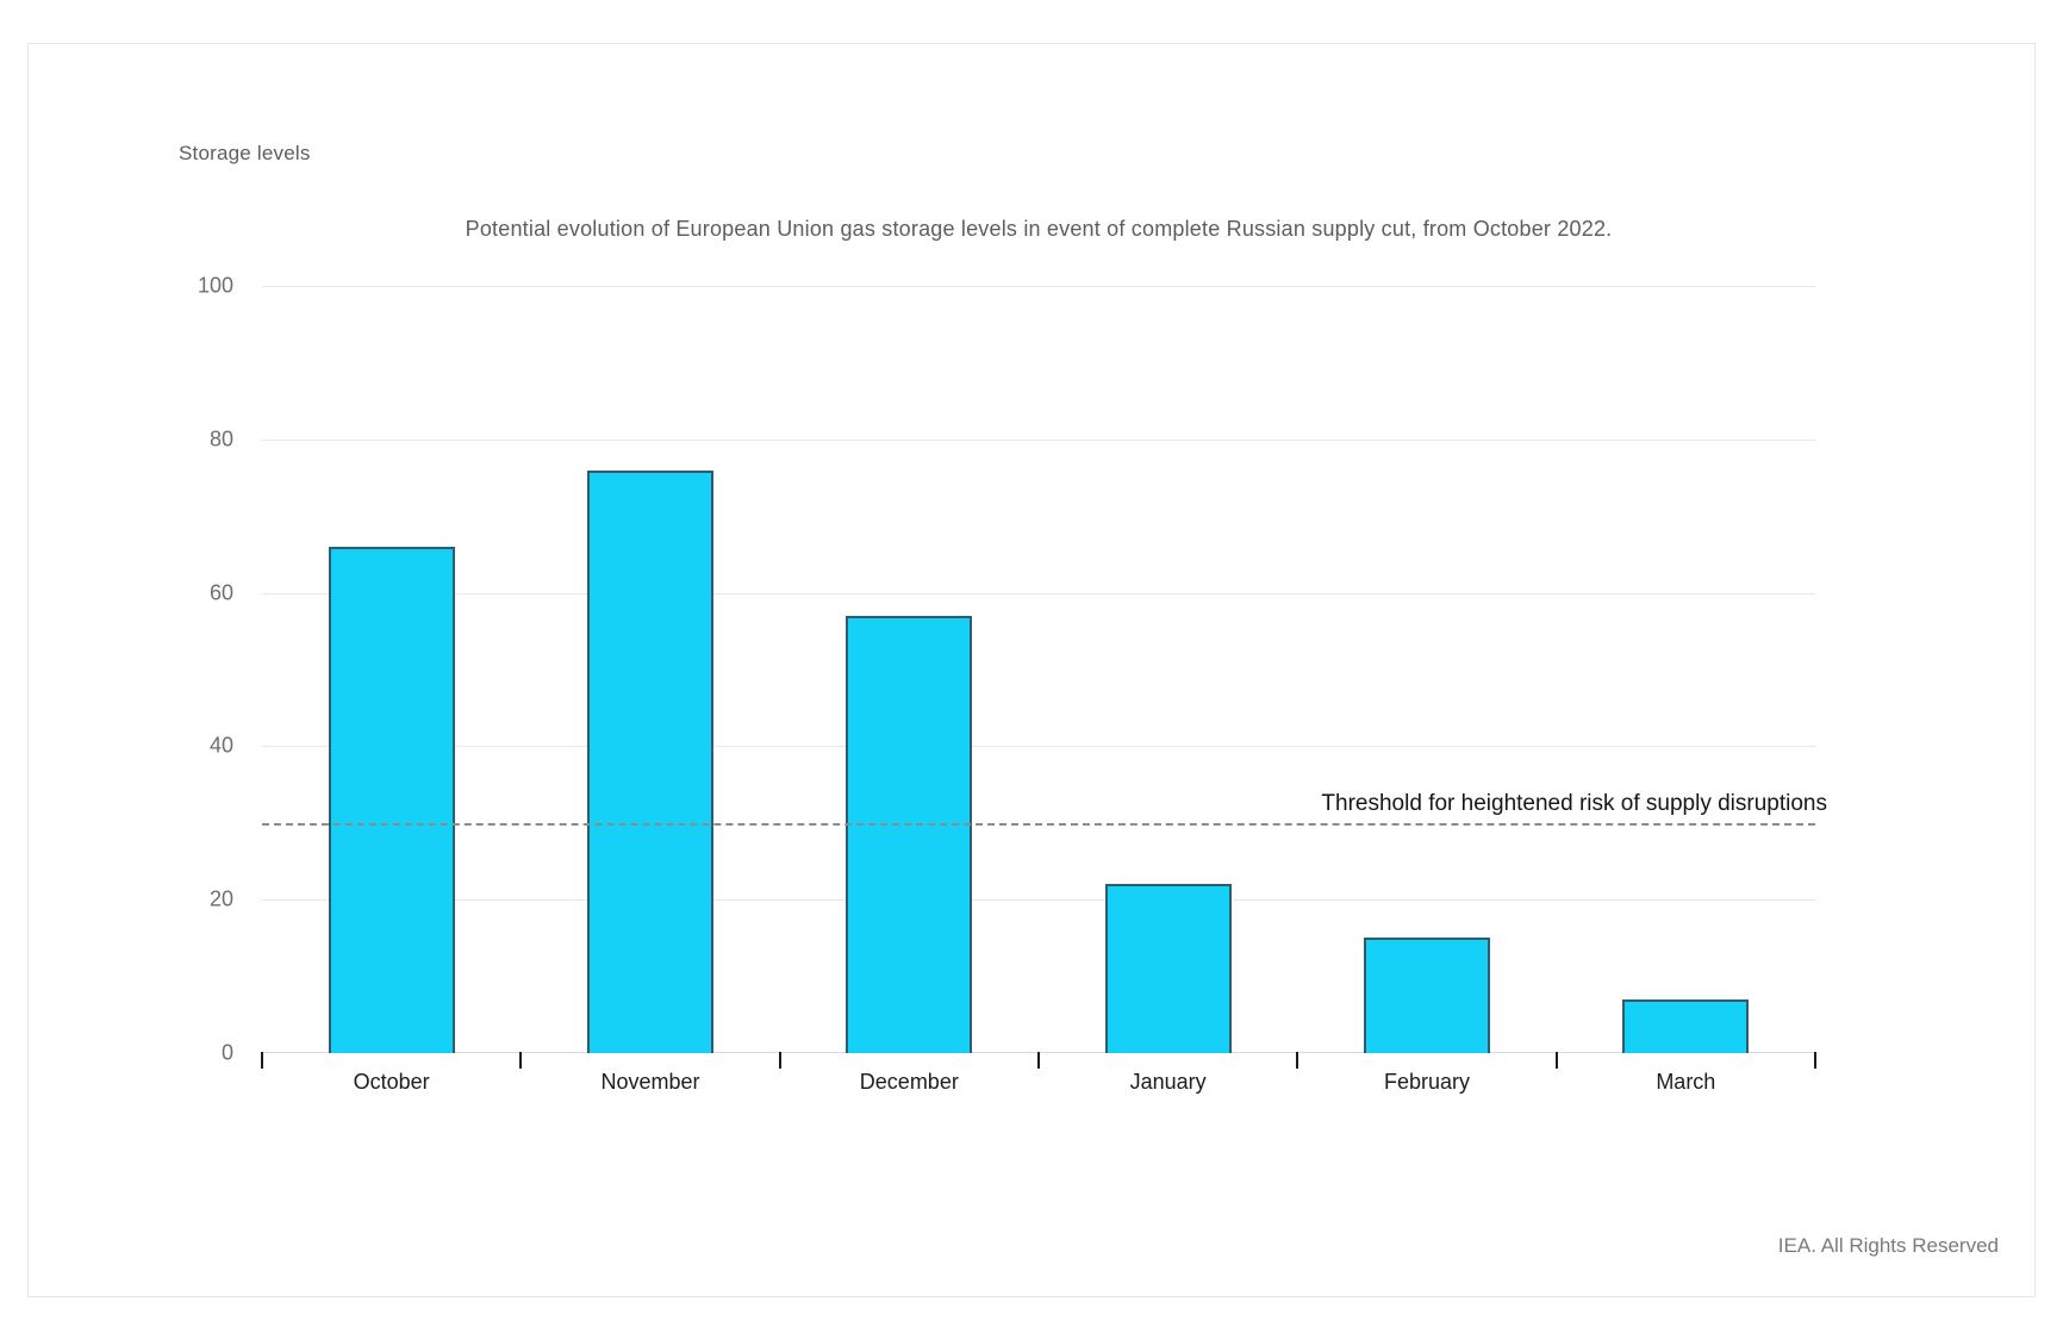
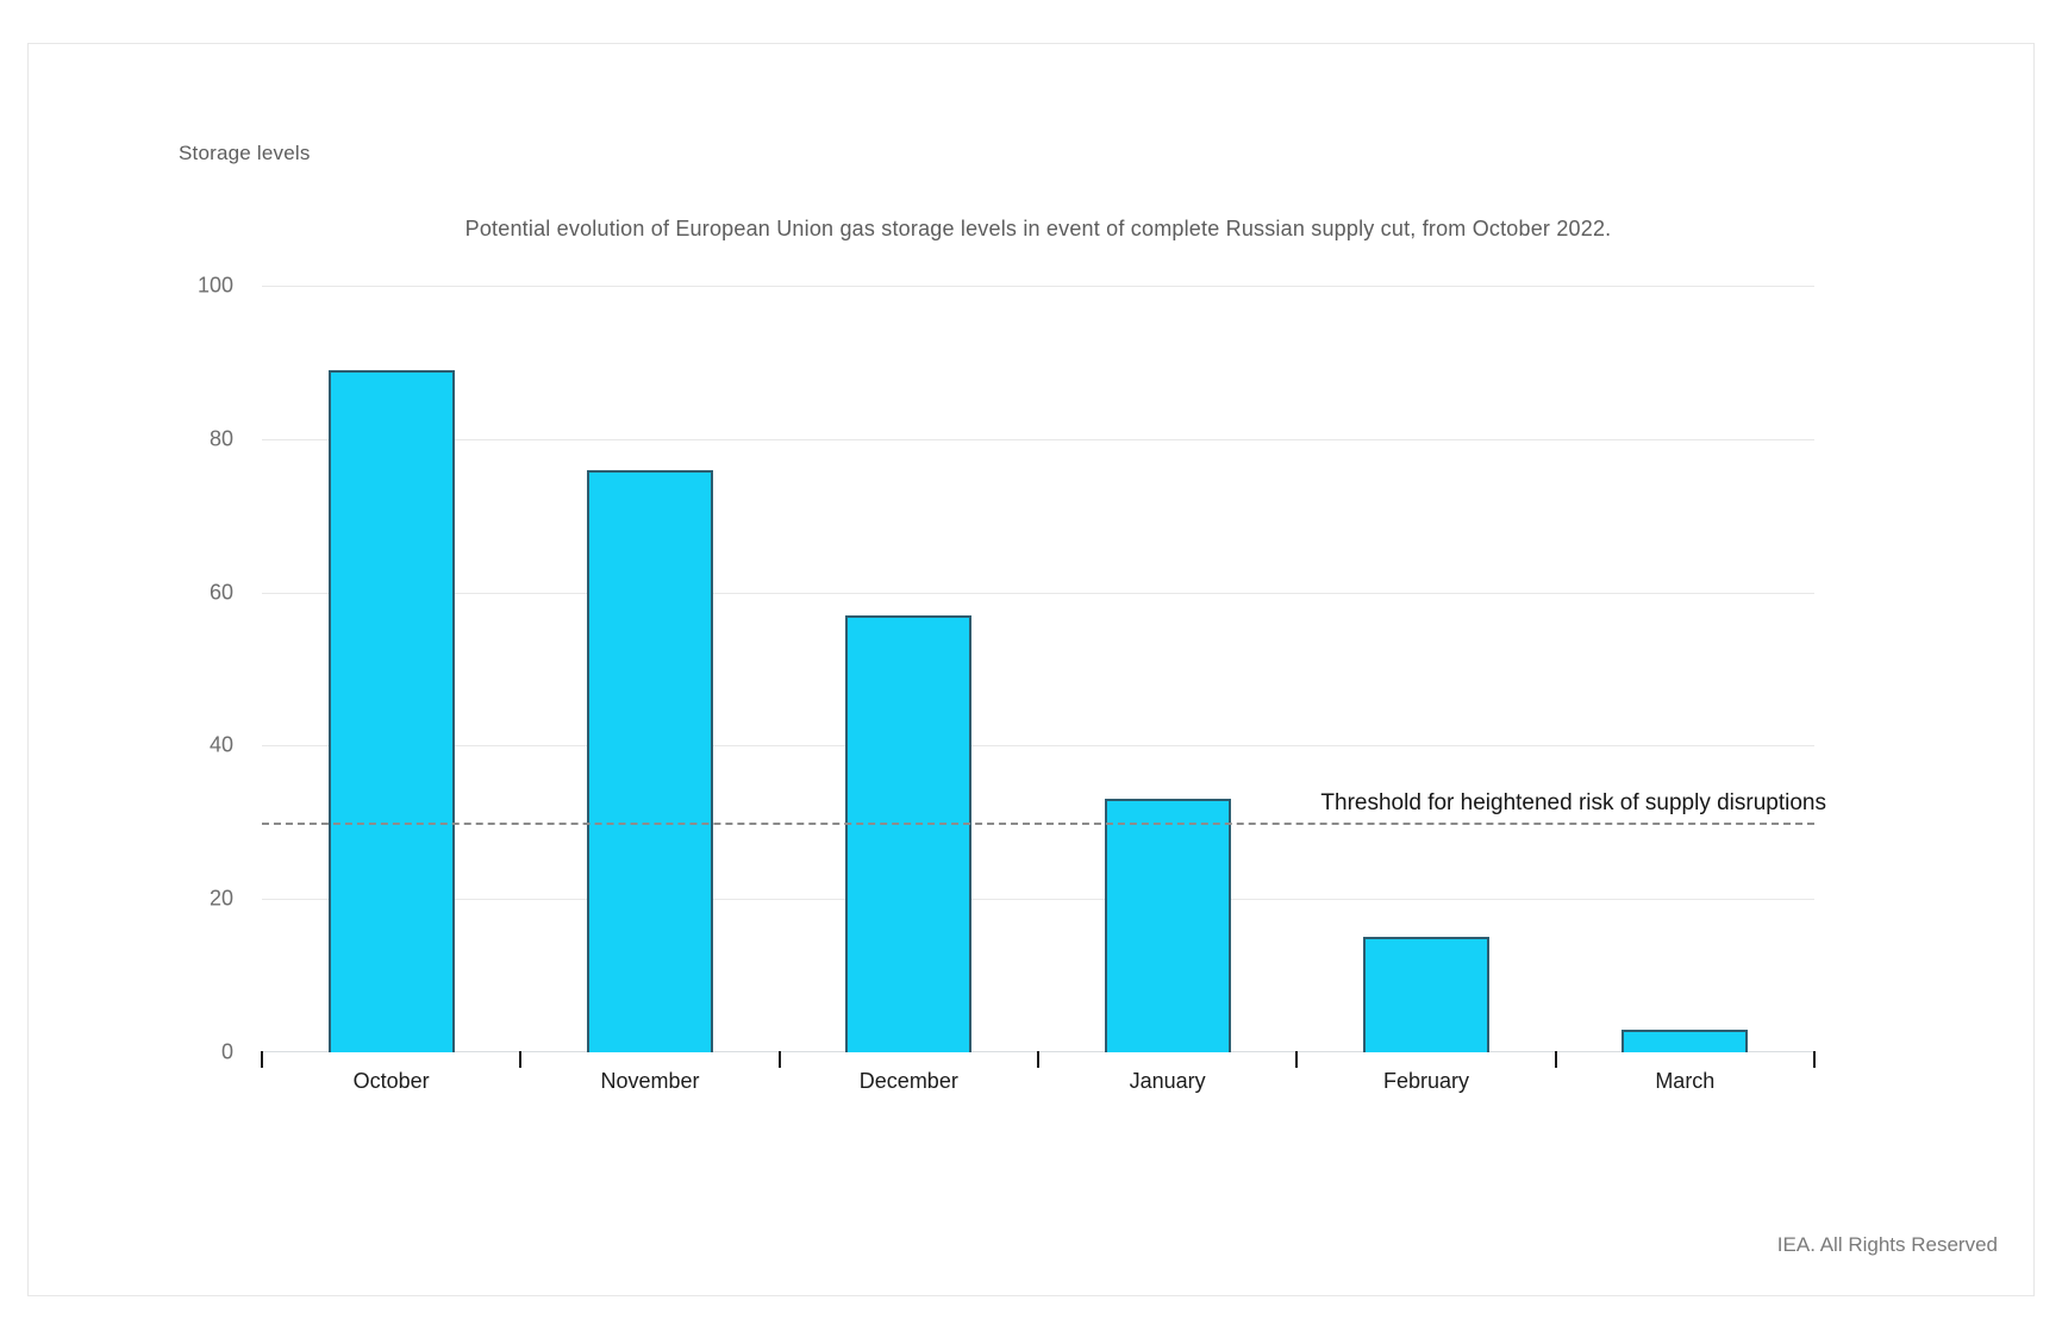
October: 66 -> 89
January: 22 -> 33
March: 7 -> 3
